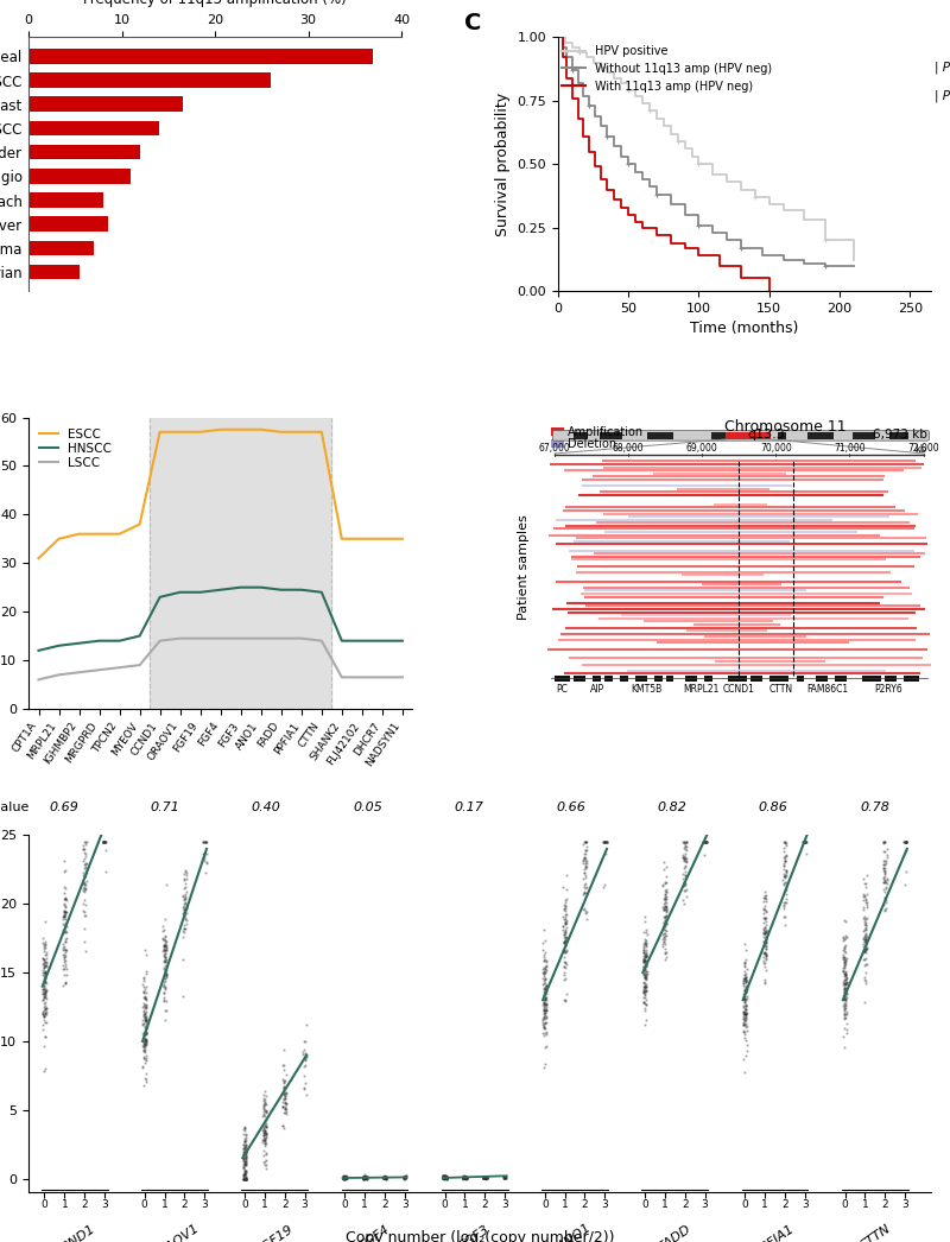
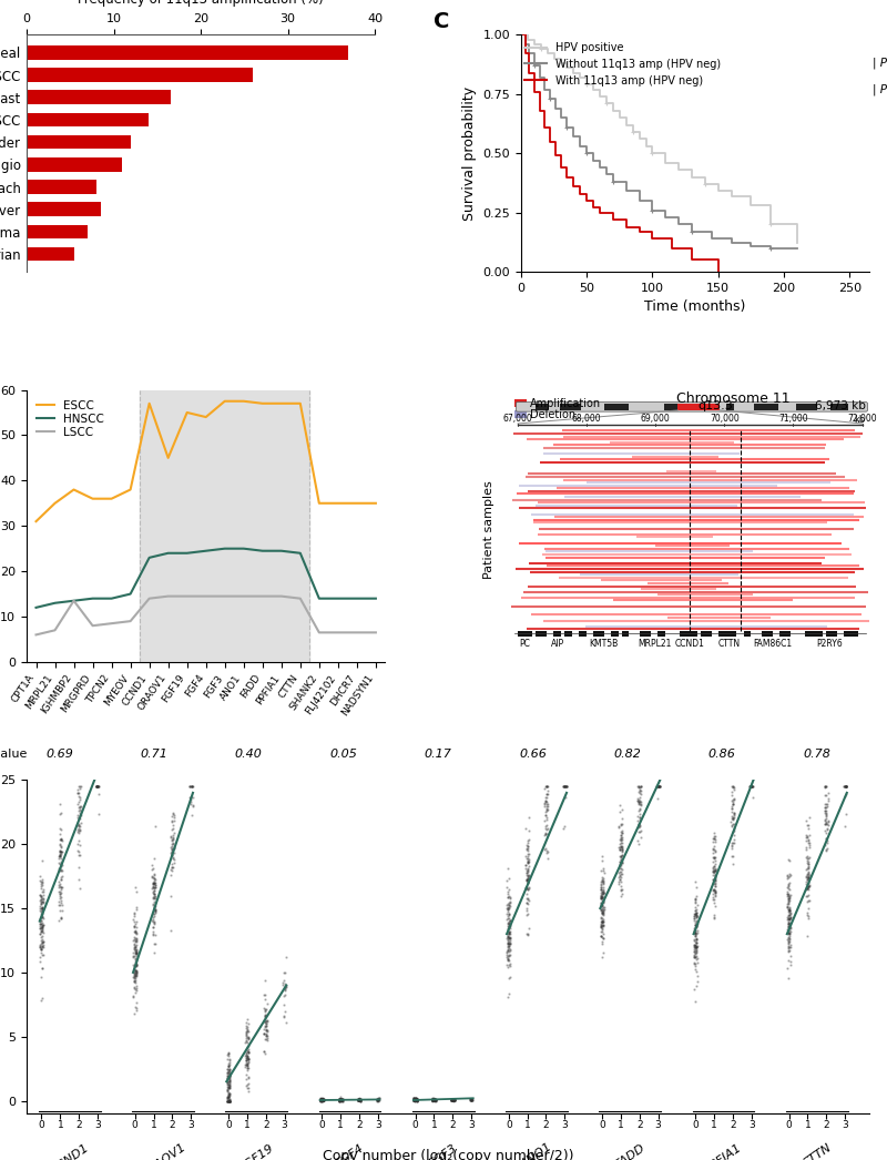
ESCC/IGHMBP2: 36.0 -> 38.0
LSCC/IGHMBP2: 7.5 -> 13.5
ESCC/ORAOV1: 57.0 -> 45.0
ESCC/FGF19: 57.0 -> 55.0
ESCC/FGF4: 57.5 -> 54.0
